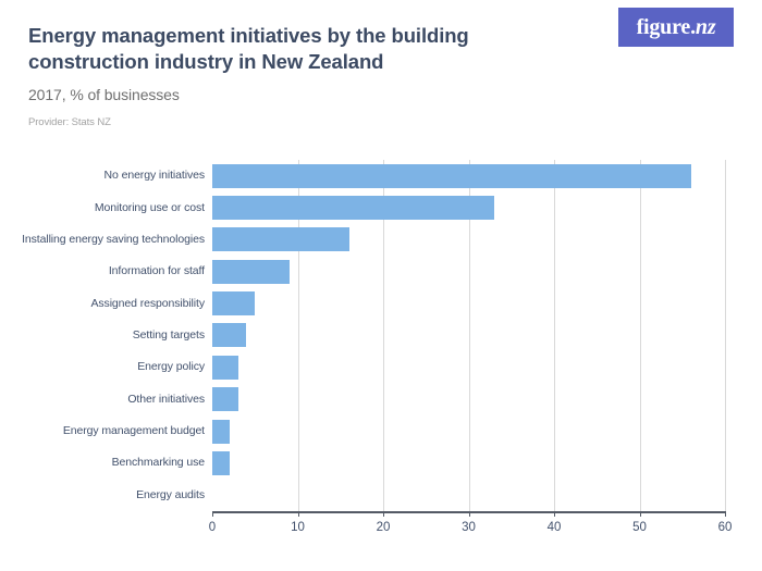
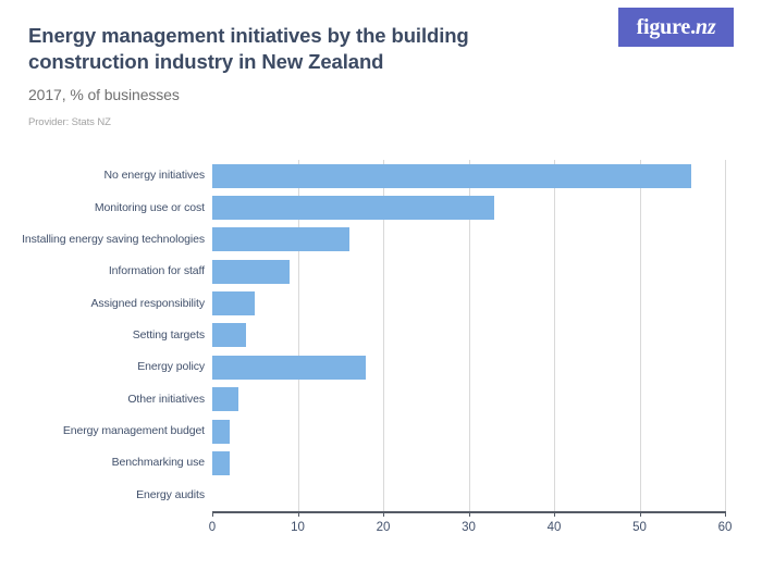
Energy policy: 3 -> 18
